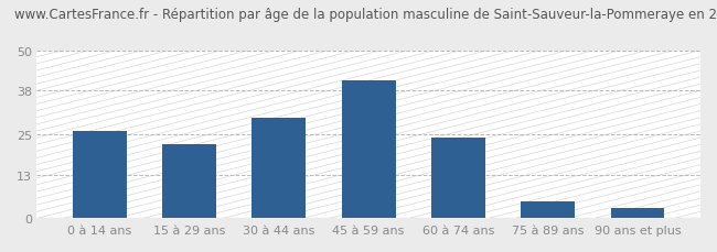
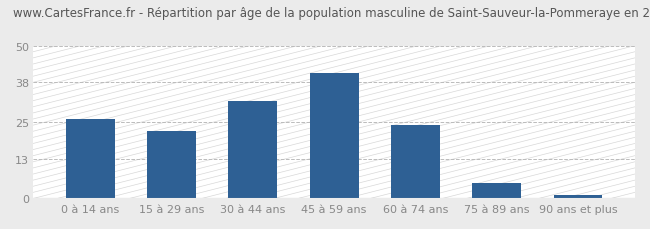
30 à 44 ans: 30 -> 32
90 ans et plus: 3 -> 1
